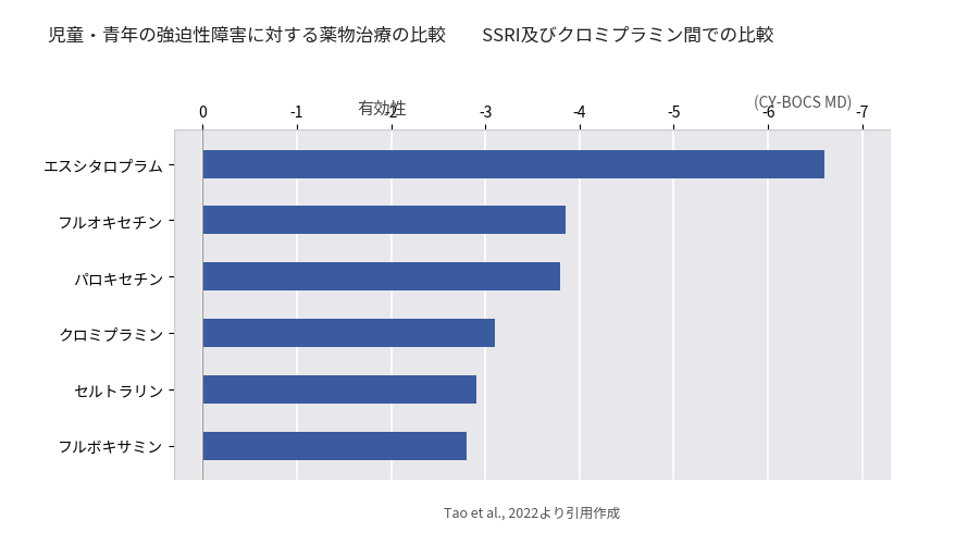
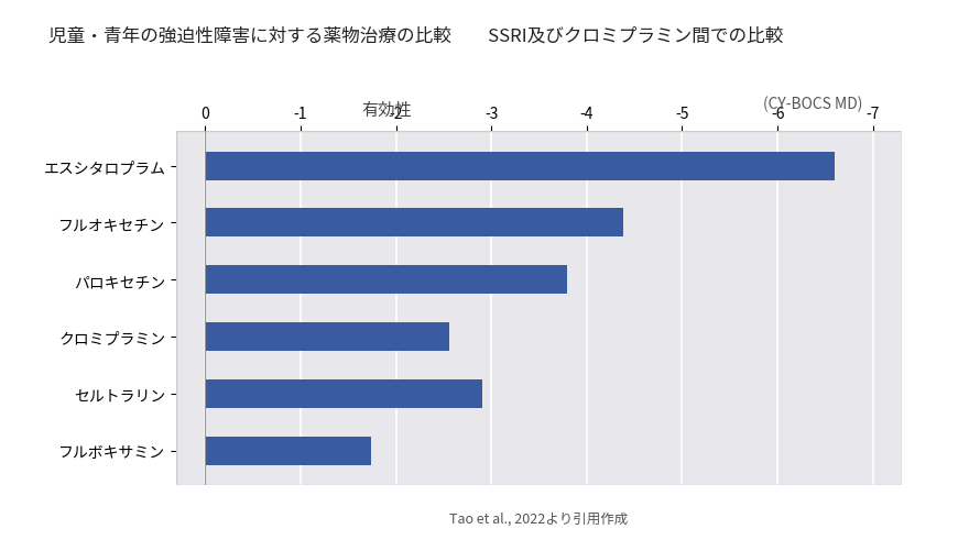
フルオキセチン: -3.85 -> -4.38
クロミプラミン: -3.10 -> -2.56
フルボキサミン: -2.80 -> -1.74
